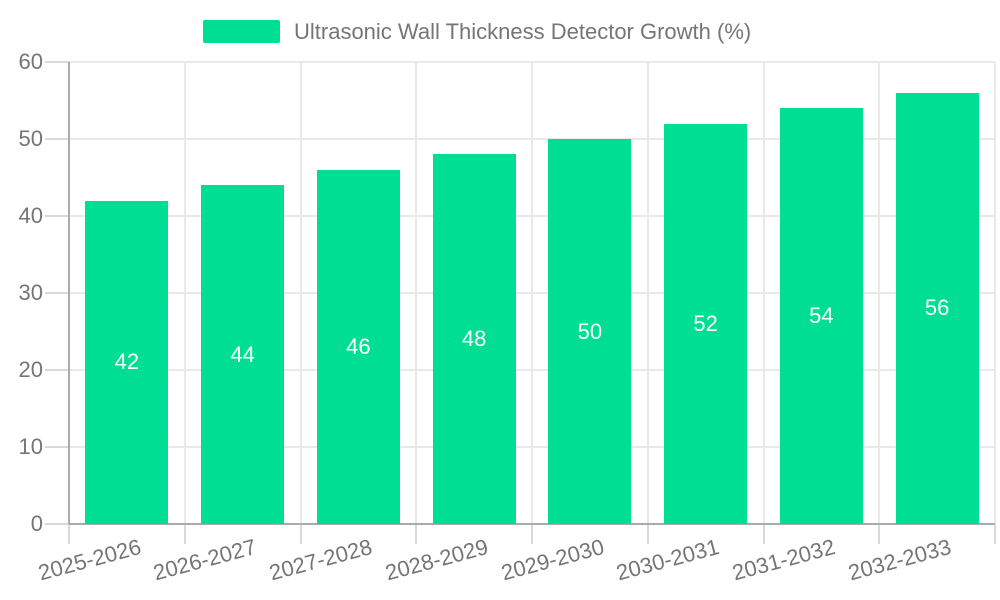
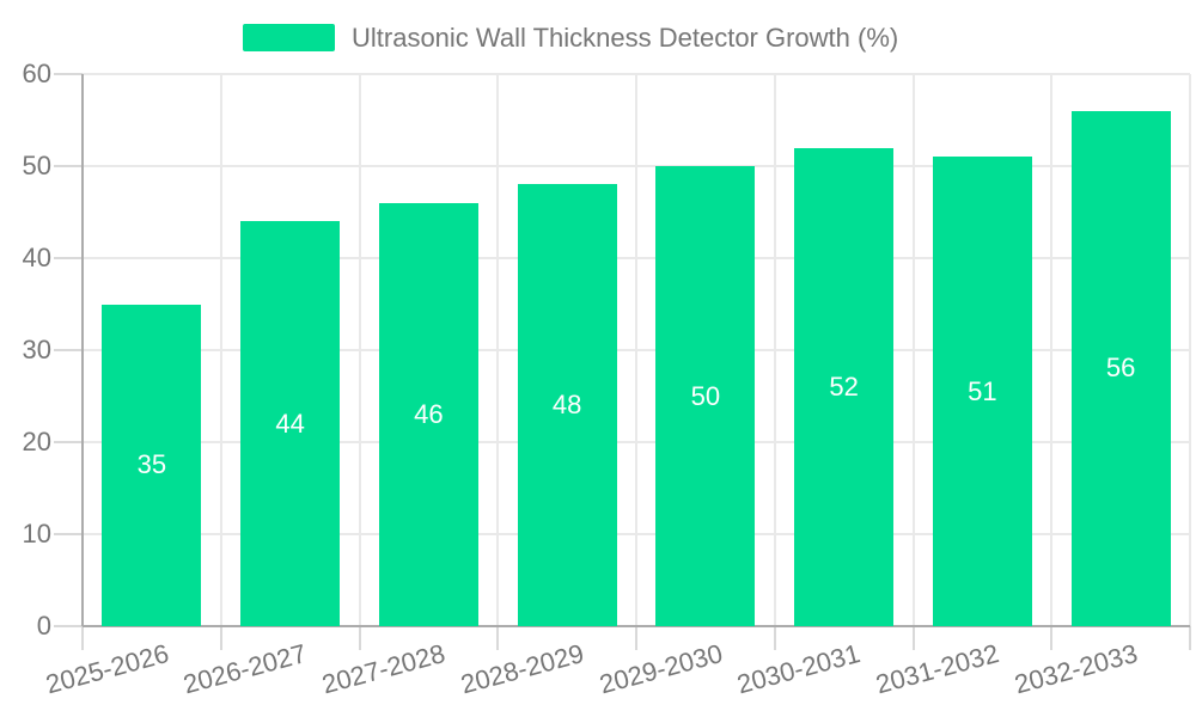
2025-2026: 42 -> 35
2031-2032: 54 -> 51
